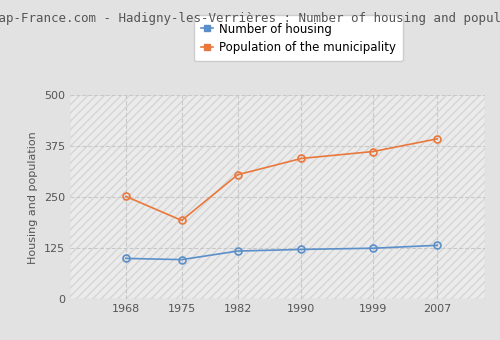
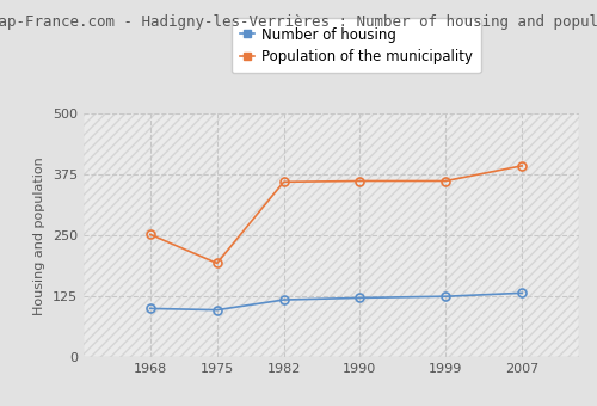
Population of the municipality/1982: 305 -> 360
Population of the municipality/1990: 345 -> 362
